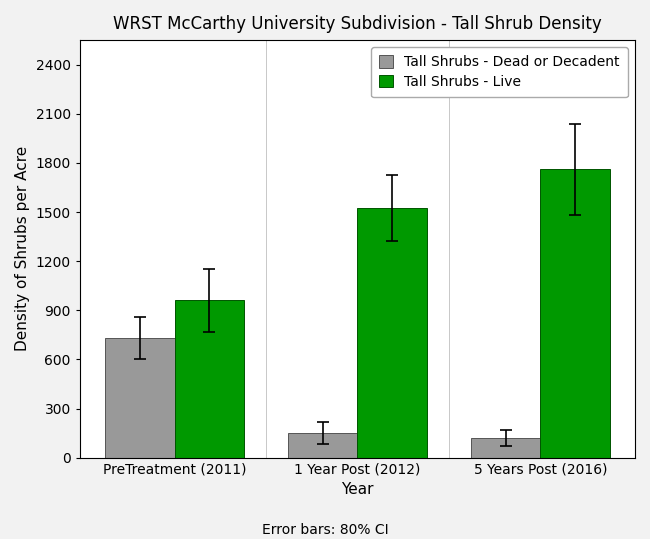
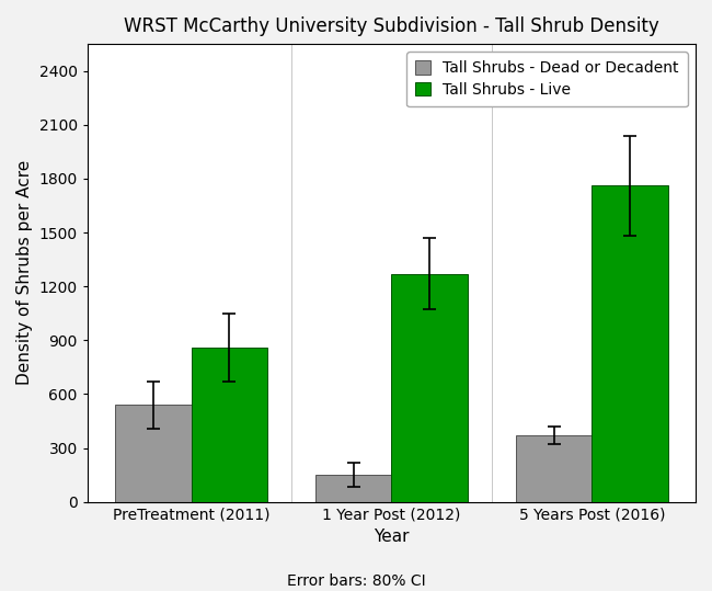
Tall Shrubs - Dead or Decadent/PreTreatment (2011): 730 -> 540
Tall Shrubs - Live/PreTreatment (2011): 960 -> 860
Tall Shrubs - Live/1 Year Post (2012): 1520 -> 1270
Tall Shrubs - Dead or Decadent/5 Years Post (2016): 120 -> 370
